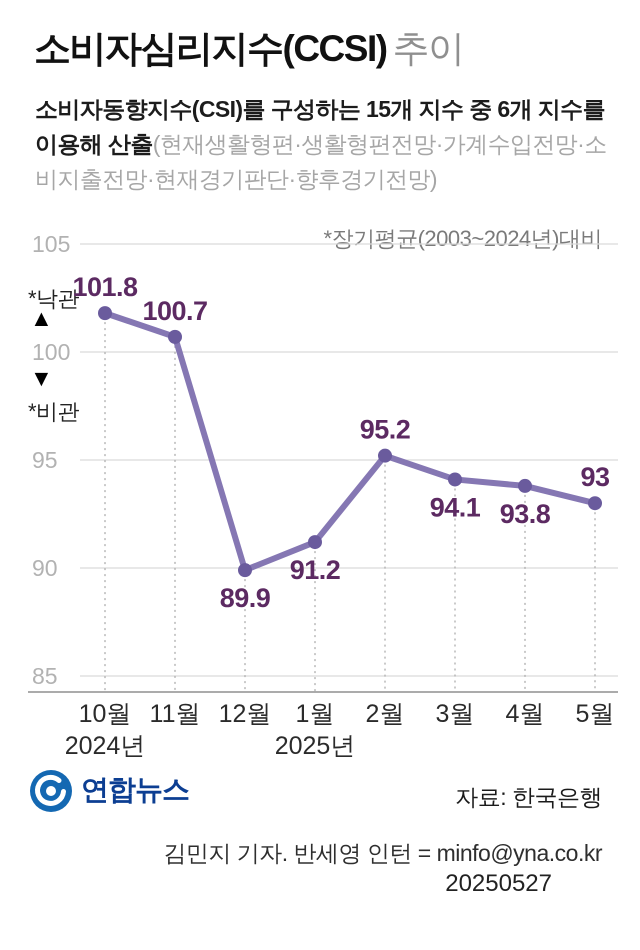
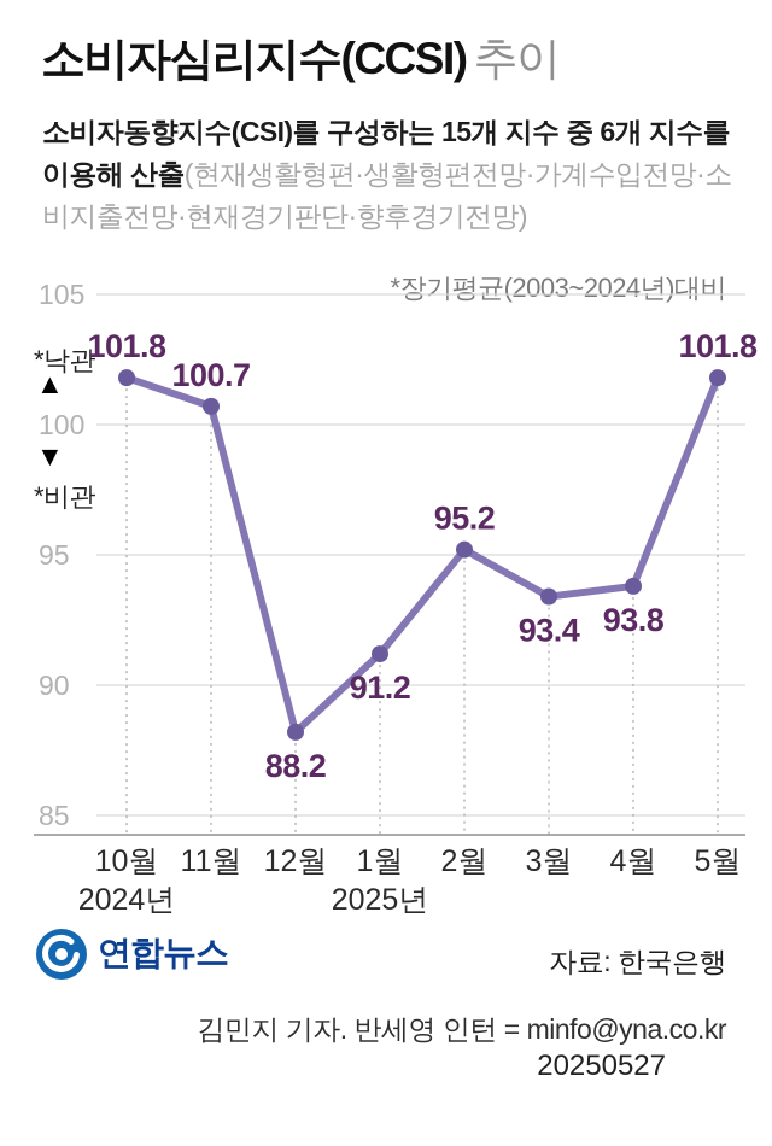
12월: 89.9 -> 88.2
3월: 94.1 -> 93.4
5월: 93 -> 101.8
